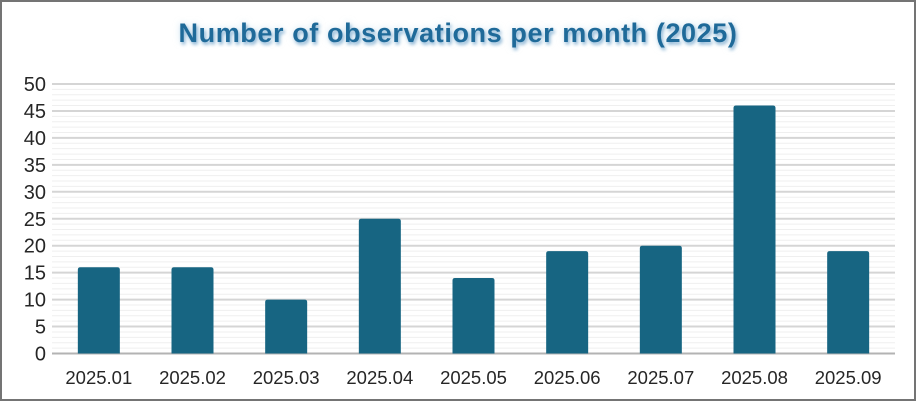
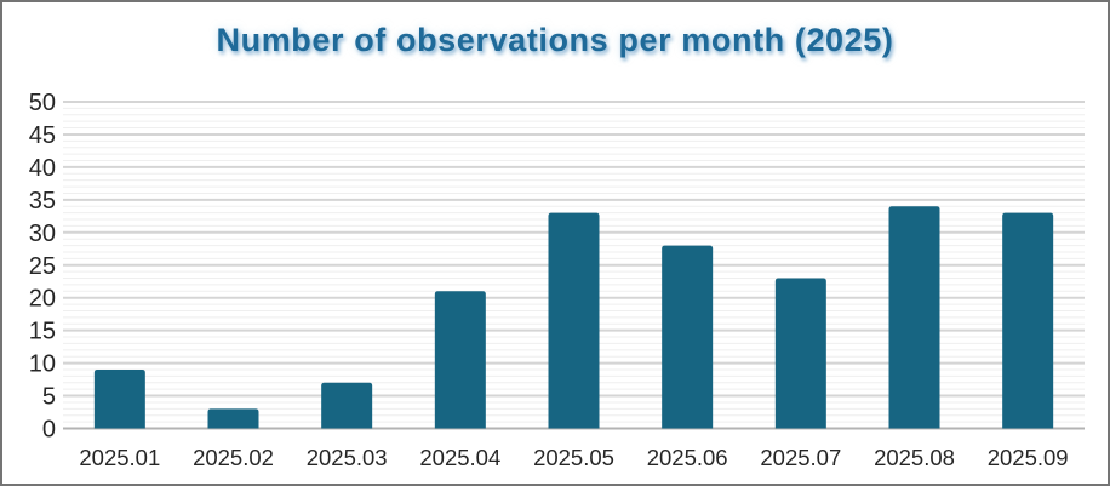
2025.01: 16 -> 9
2025.02: 16 -> 3
2025.03: 10 -> 7
2025.04: 25 -> 21
2025.05: 14 -> 33
2025.06: 19 -> 28
2025.07: 20 -> 23
2025.08: 46 -> 34
2025.09: 19 -> 33
